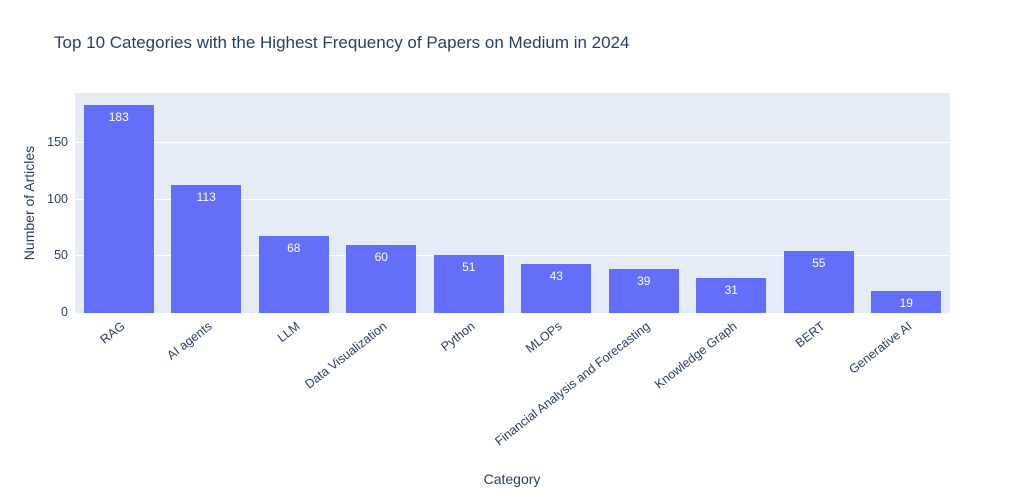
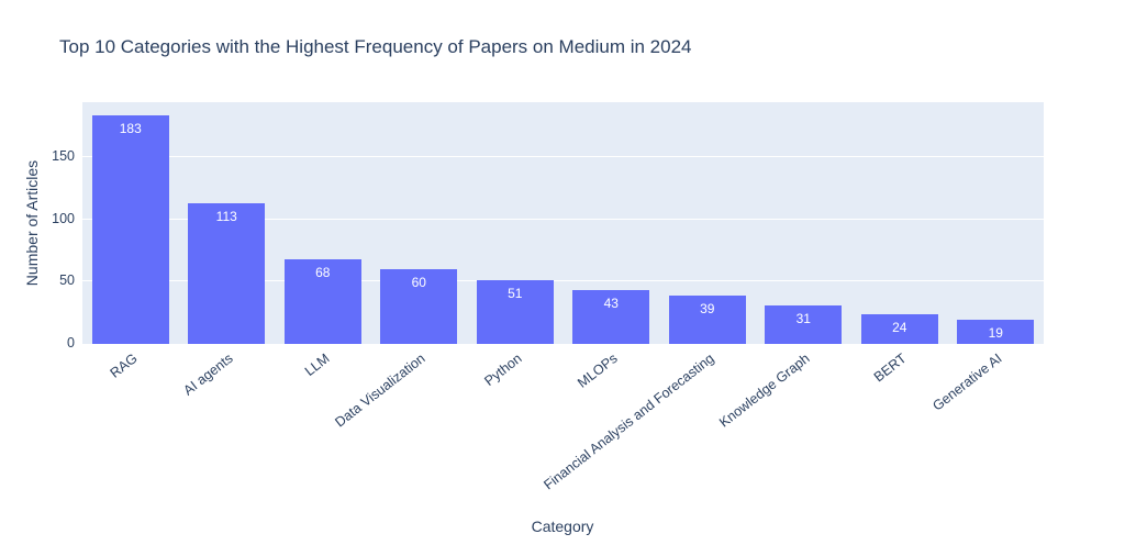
BERT: 55 -> 24
